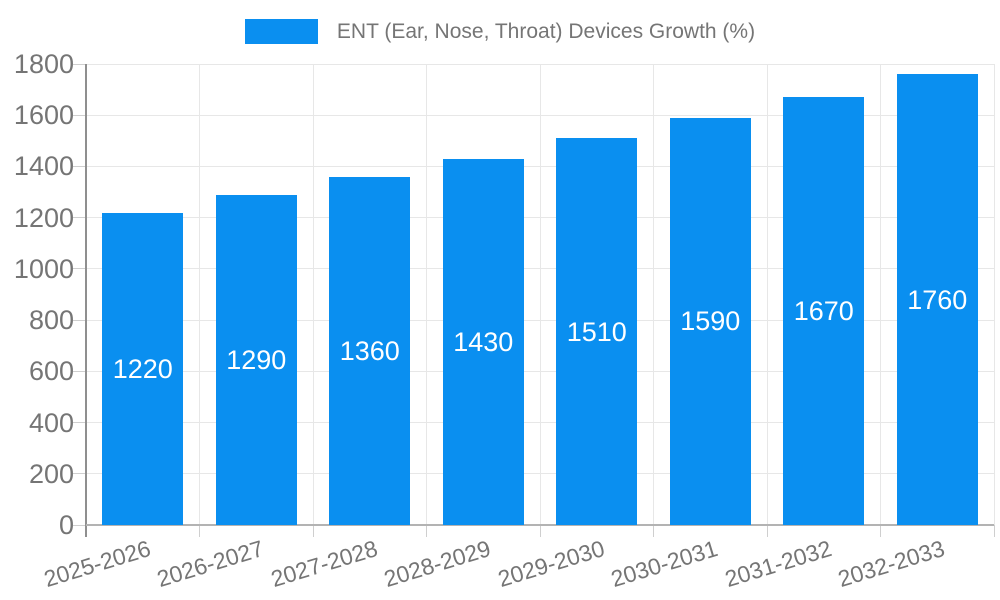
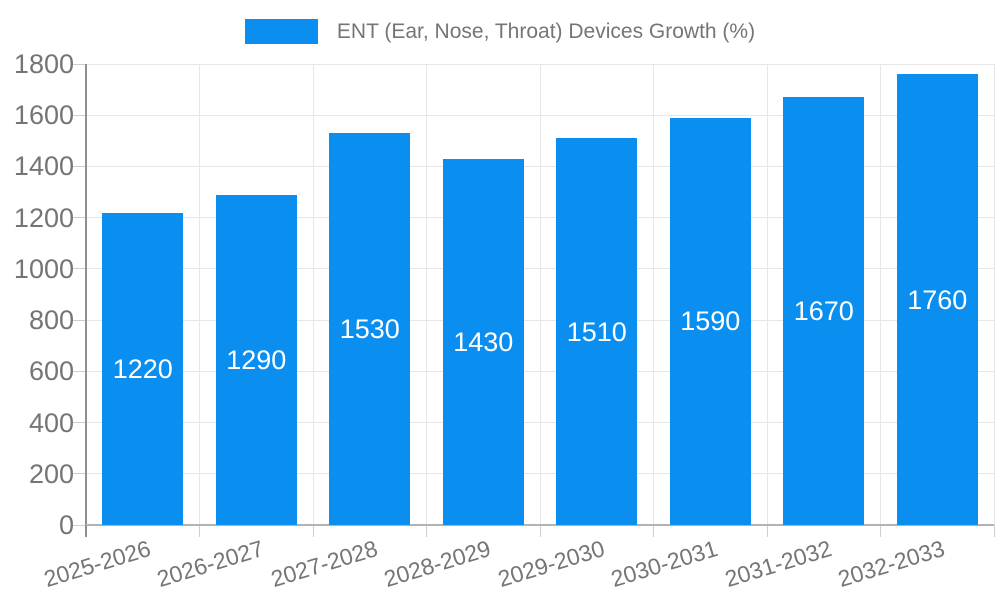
2027-2028: 1360 -> 1530
